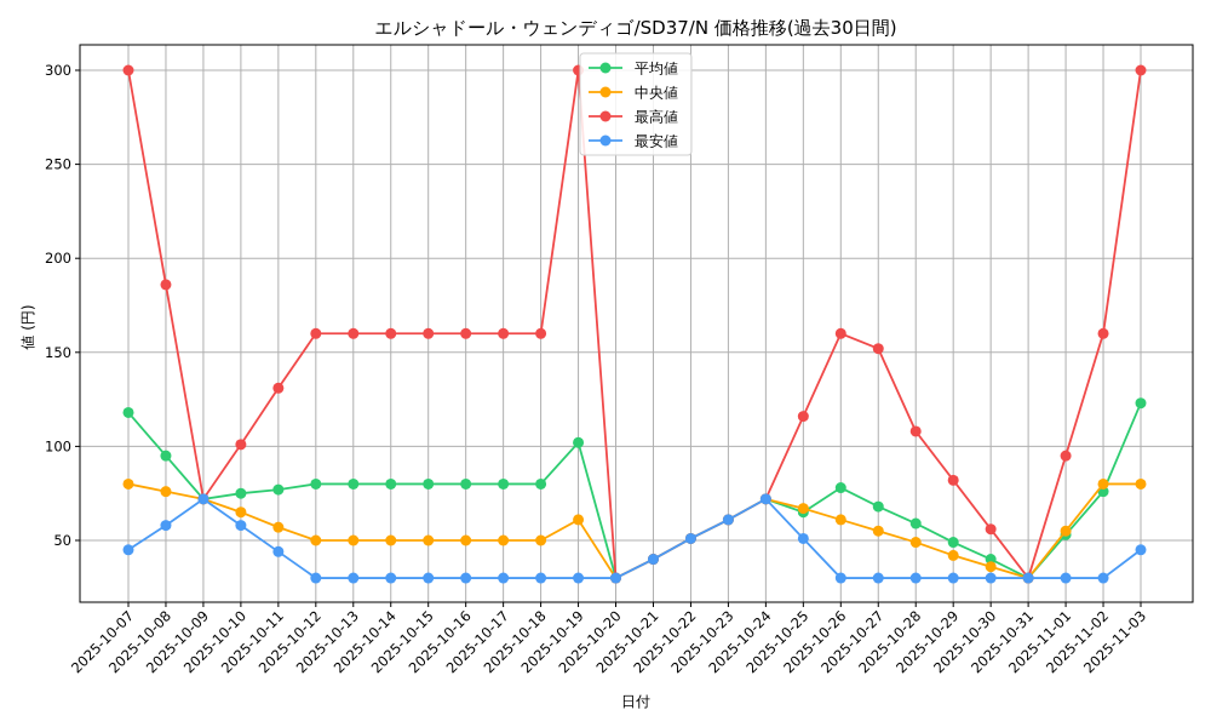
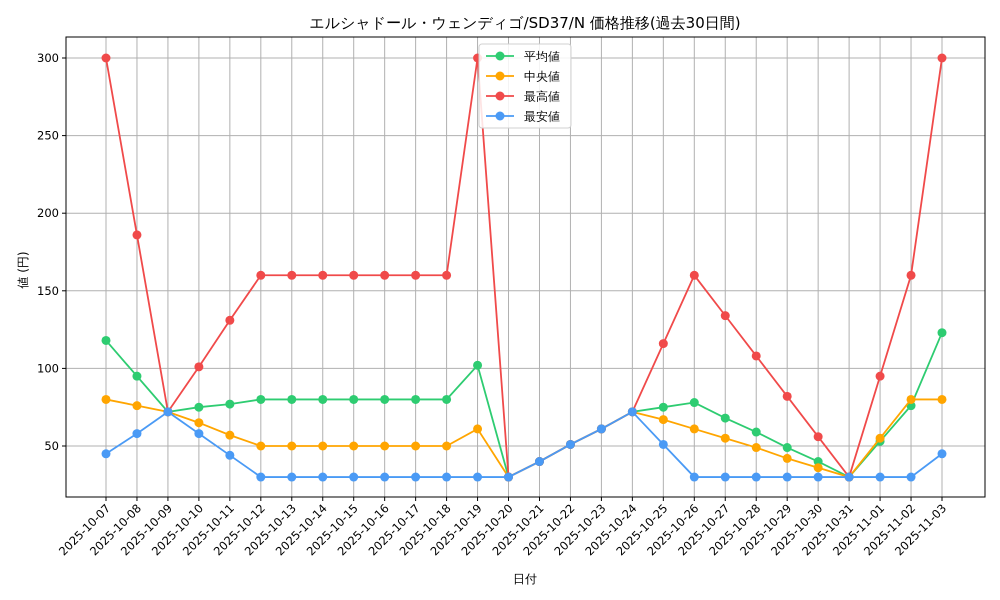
平均値/2025-10-25: 65 -> 75
最高値/2025-10-27: 152 -> 134
